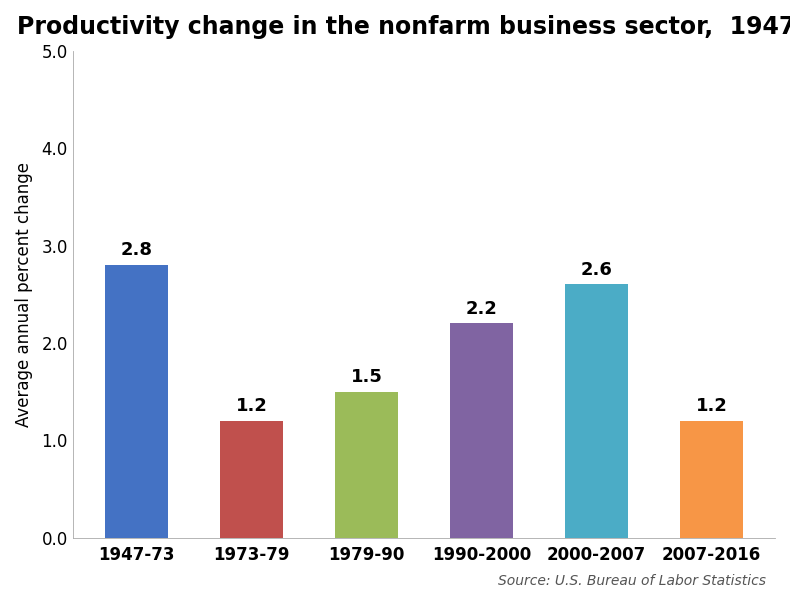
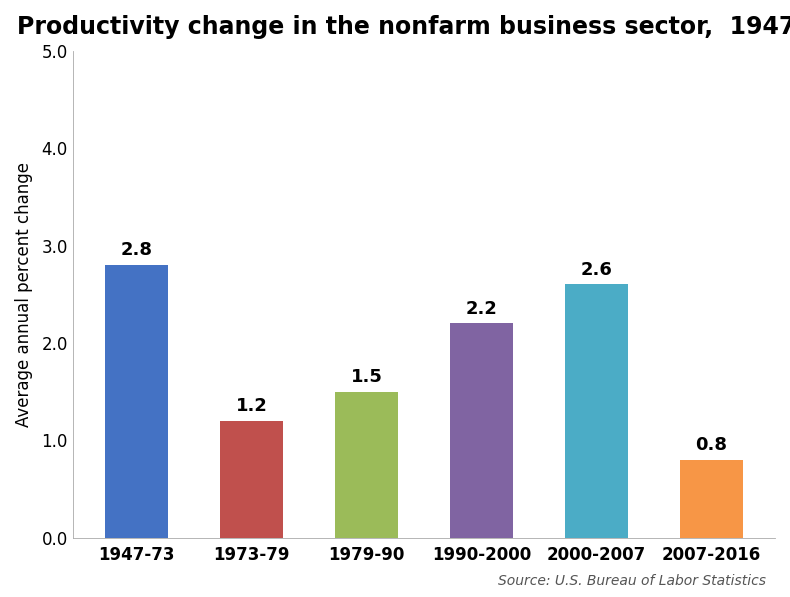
2007-2016: 1.2 -> 0.8
